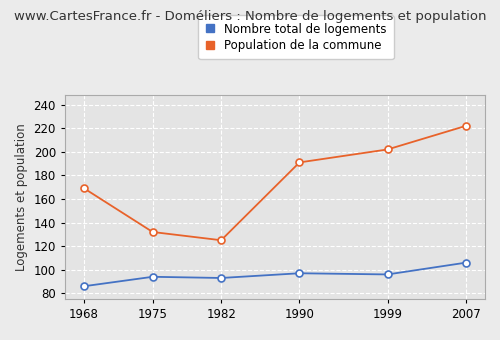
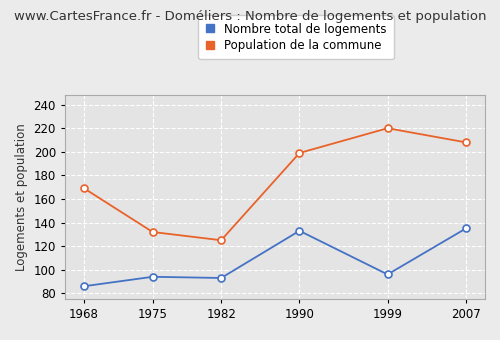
Nombre total de logements/1990: 97 -> 133
Population de la commune/1990: 191 -> 199
Population de la commune/1999: 202 -> 220
Nombre total de logements/2007: 106 -> 135
Population de la commune/2007: 222 -> 208
